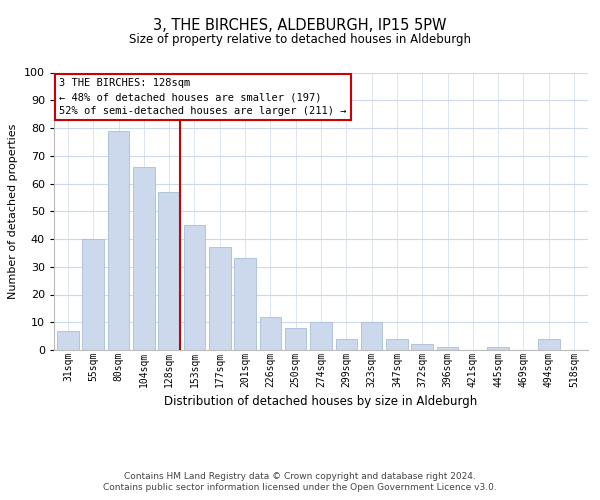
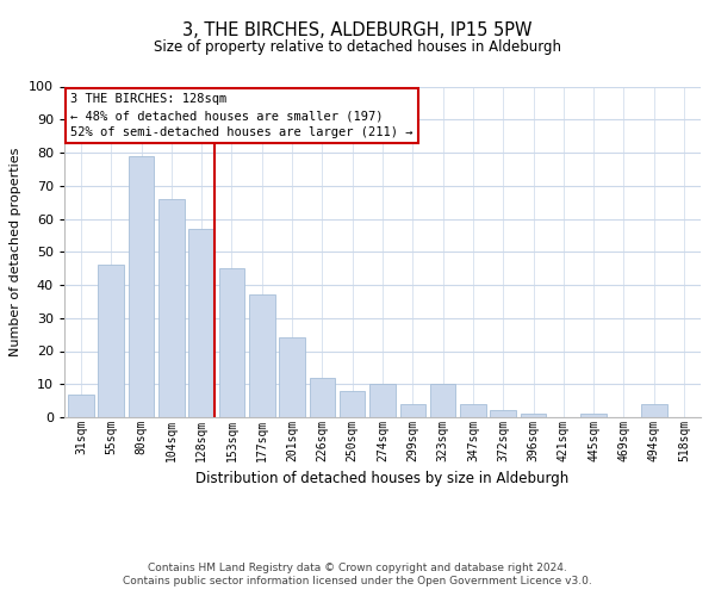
55sqm: 40 -> 46
201sqm: 33 -> 24
